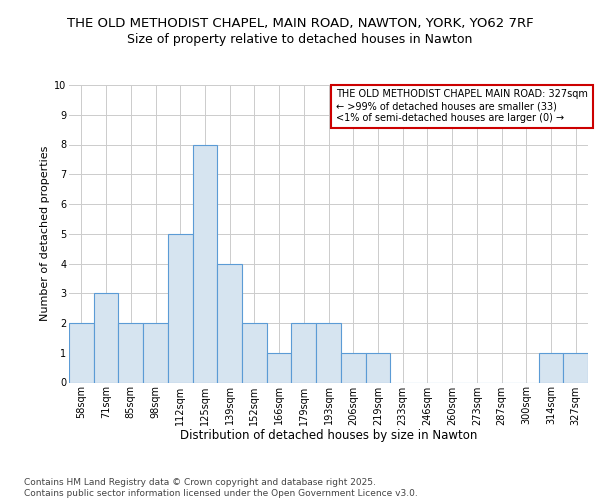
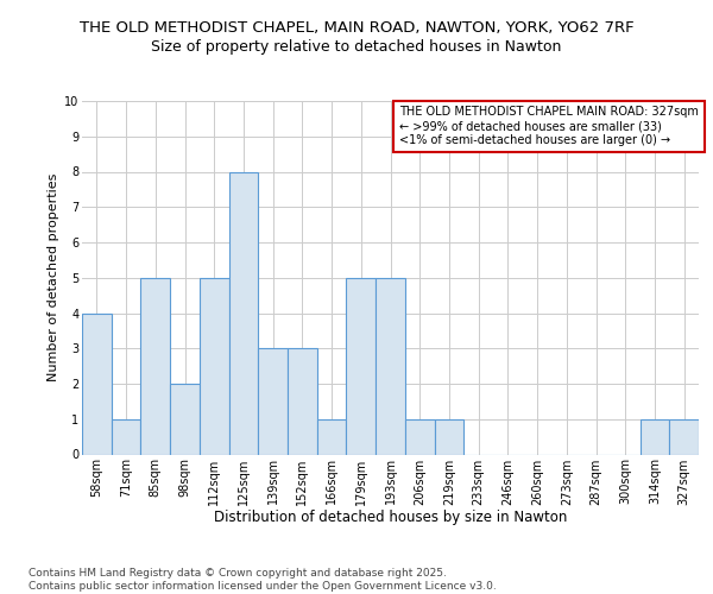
58sqm: 2 -> 4
71sqm: 3 -> 1
85sqm: 2 -> 5
139sqm: 4 -> 3
152sqm: 2 -> 3
179sqm: 2 -> 5
193sqm: 2 -> 5
